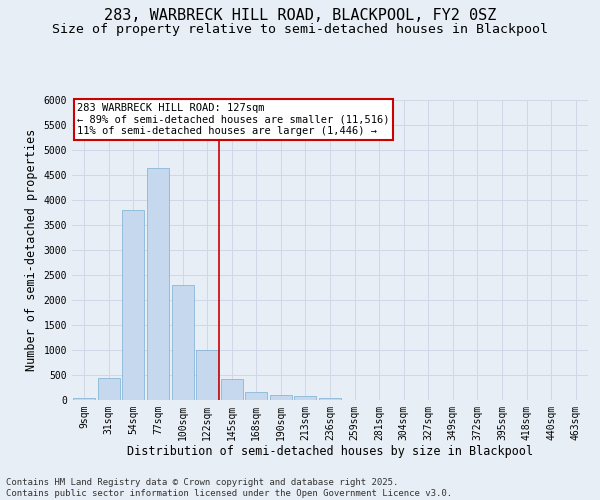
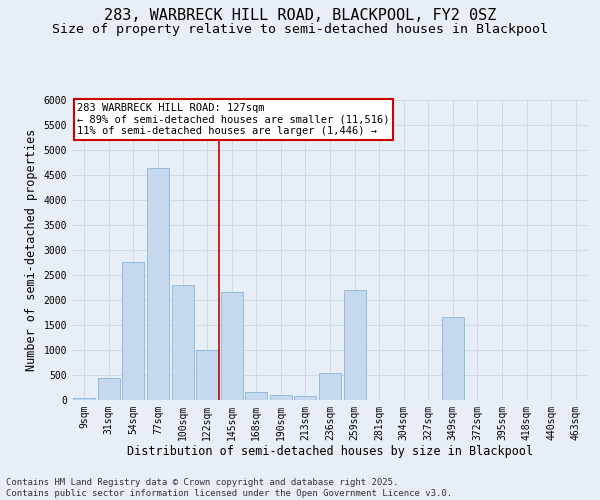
54sqm: 3800 -> 2760
145sqm: 420 -> 2160
236sqm: 50 -> 540
259sqm: 10 -> 2200
349sqm: 0 -> 1660
